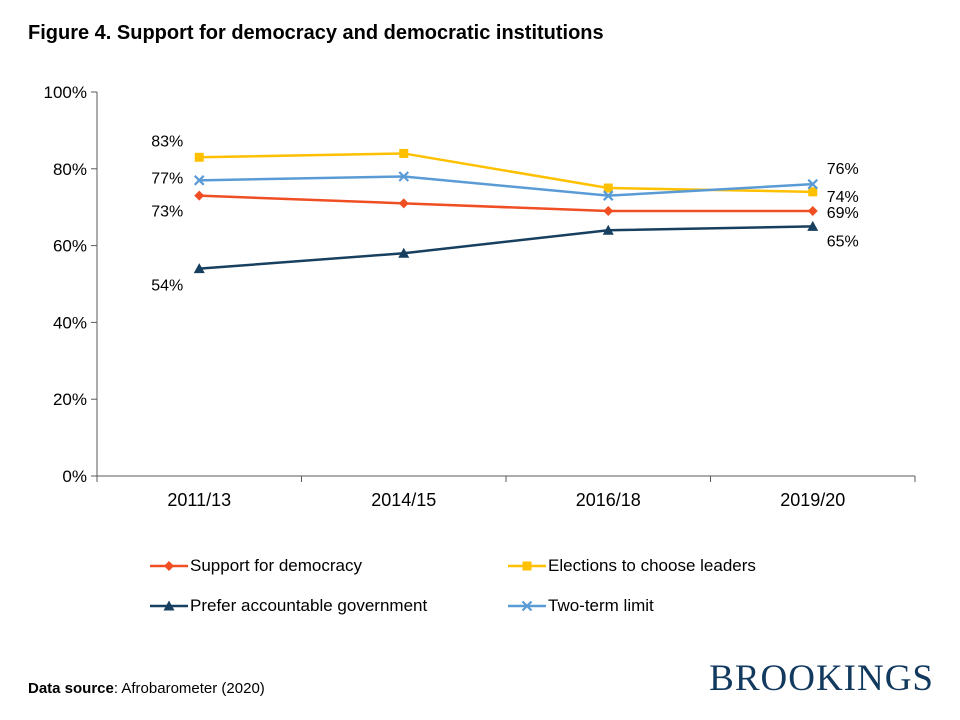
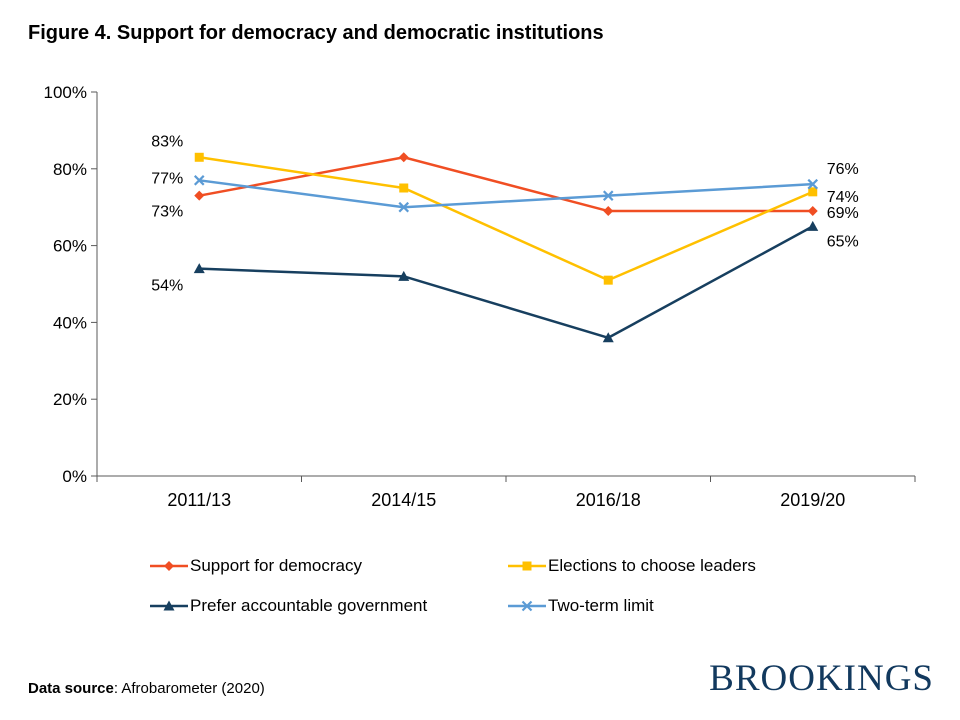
Support for democracy/2014/15: 71% -> 83%
Elections to choose leaders/2014/15: 84% -> 75%
Prefer accountable government/2014/15: 58% -> 52%
Two-term limit/2014/15: 78% -> 70%
Elections to choose leaders/2016/18: 75% -> 51%
Prefer accountable government/2016/18: 64% -> 36%
